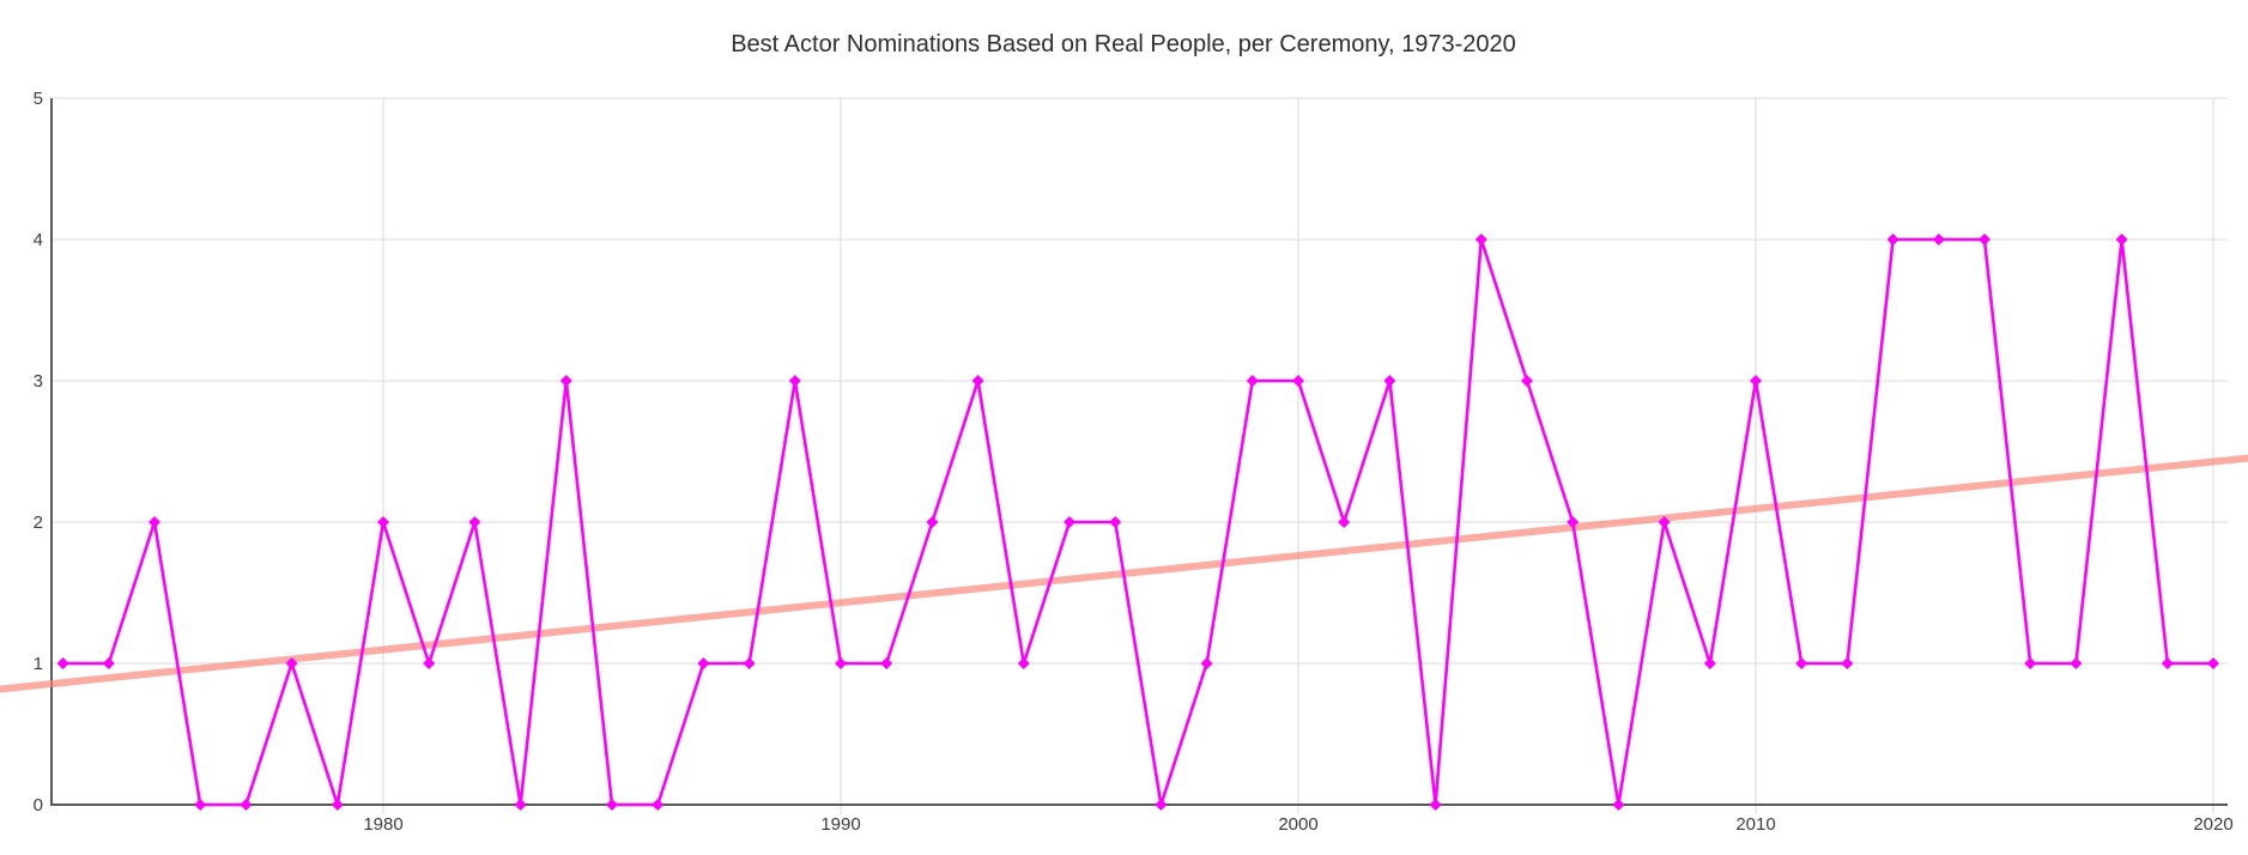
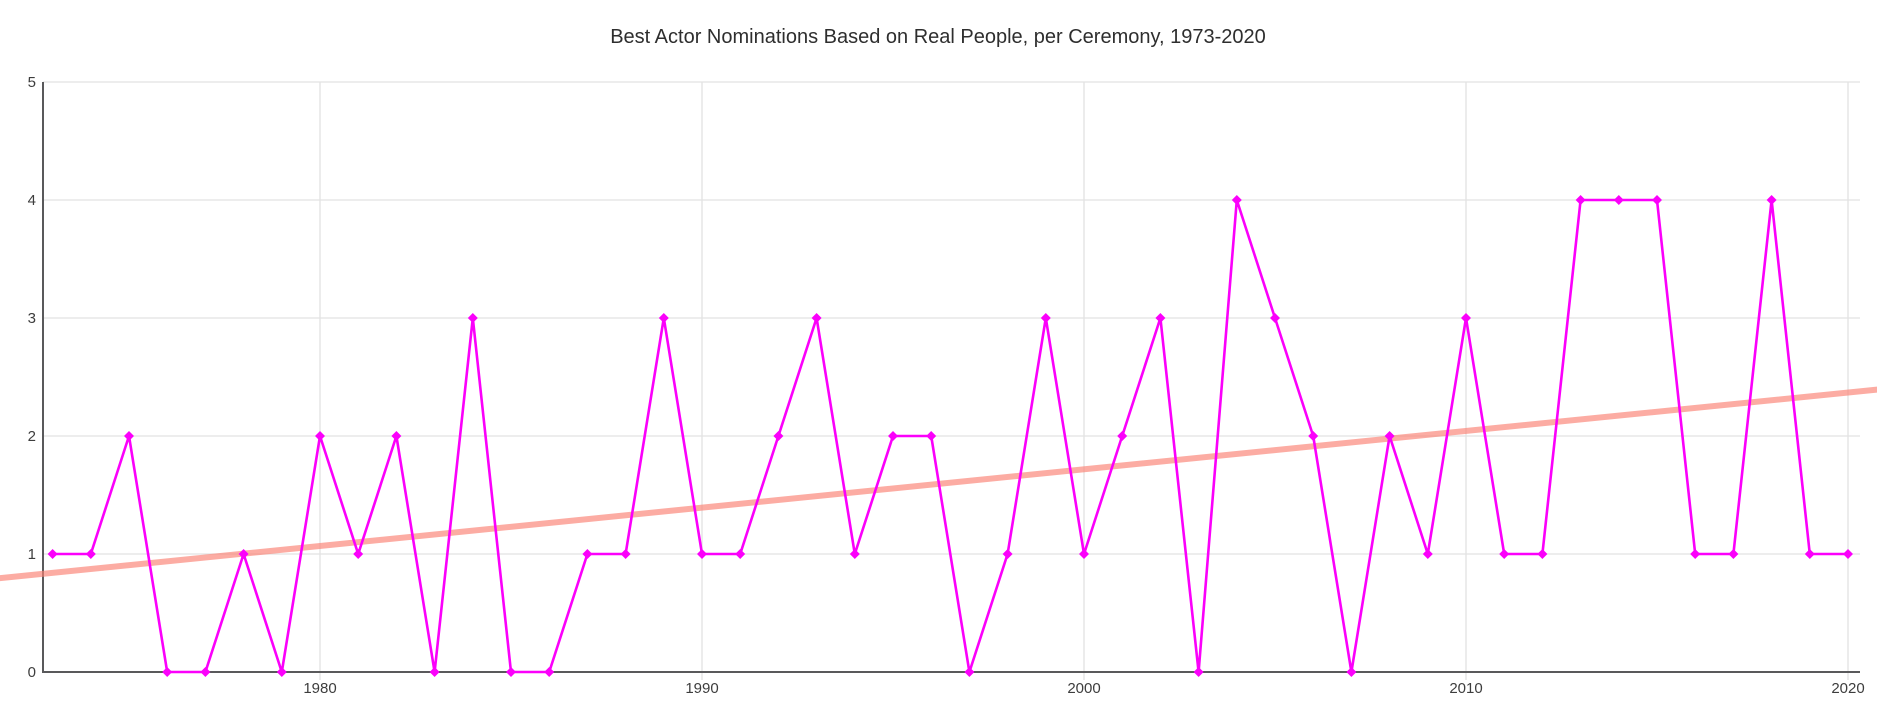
2000: 3 -> 1
